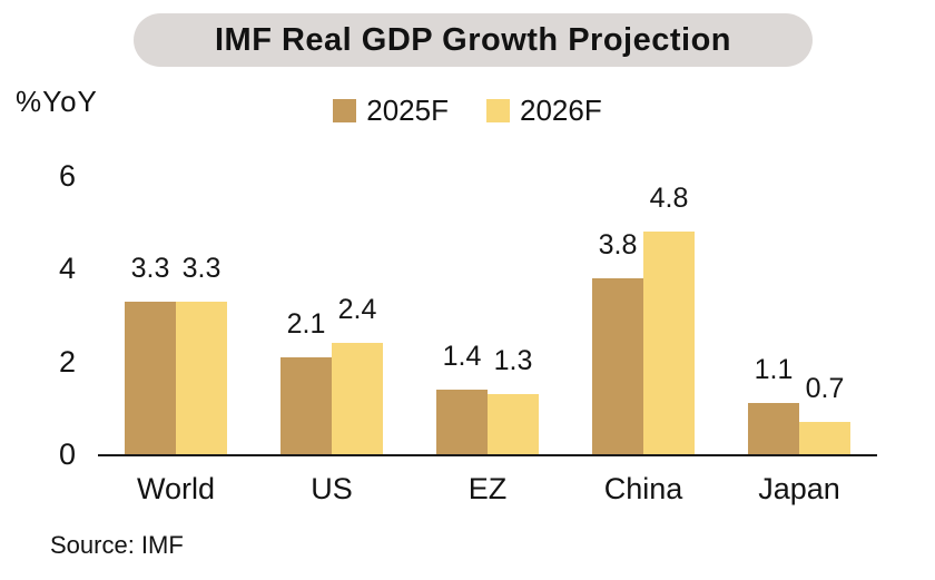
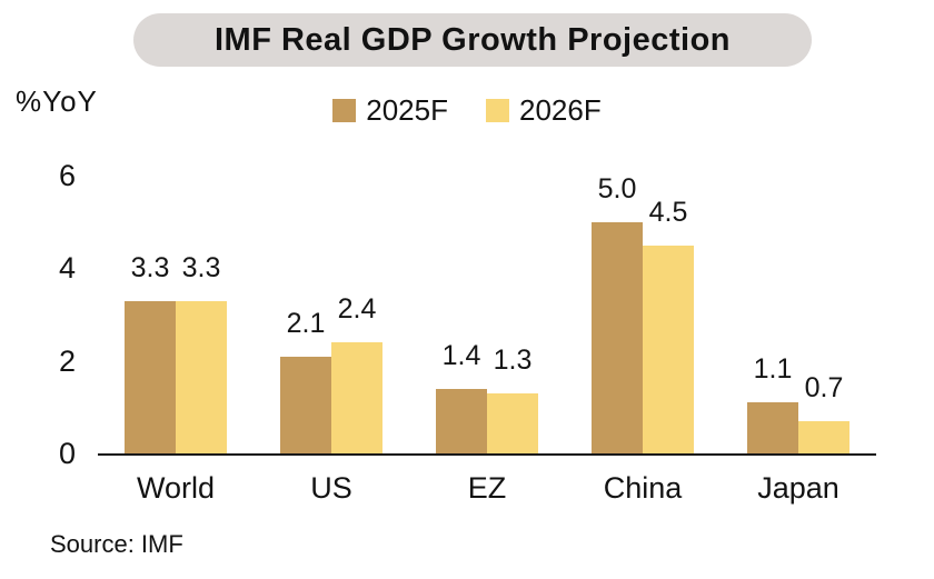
2025F/China: 3.8 -> 5.0
2026F/China: 4.8 -> 4.5
